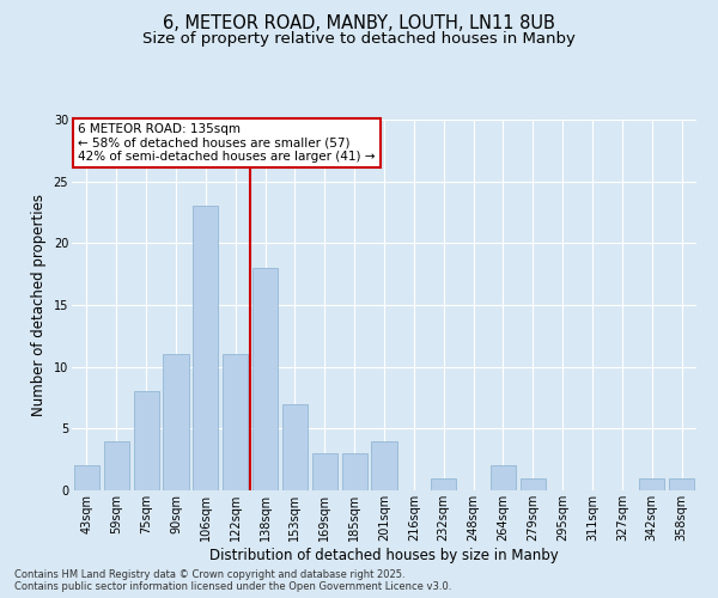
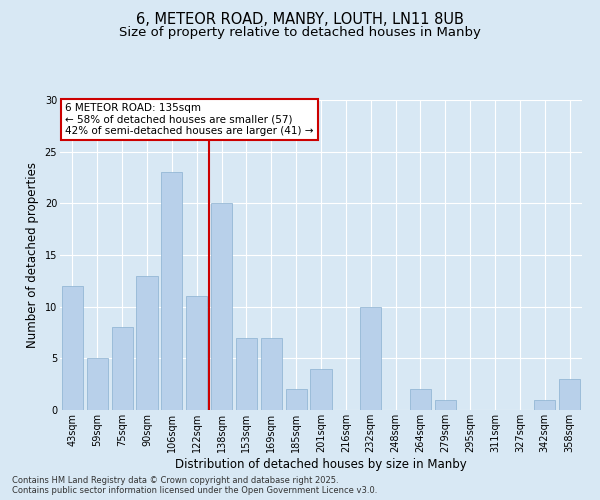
43sqm: 2 -> 12
59sqm: 4 -> 5
90sqm: 11 -> 13
138sqm: 18 -> 20
169sqm: 3 -> 7
185sqm: 3 -> 2
232sqm: 1 -> 10
358sqm: 1 -> 3
